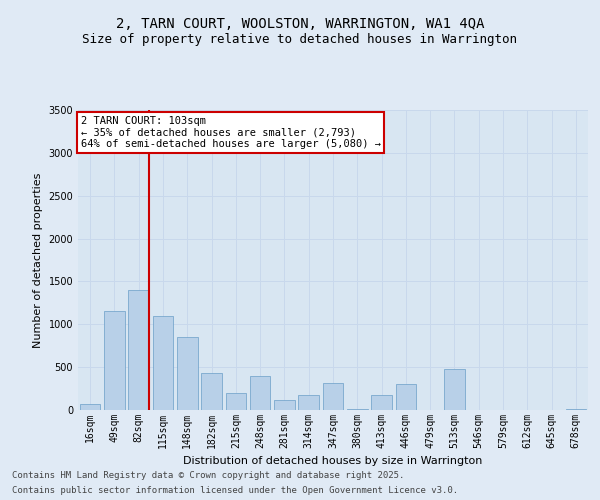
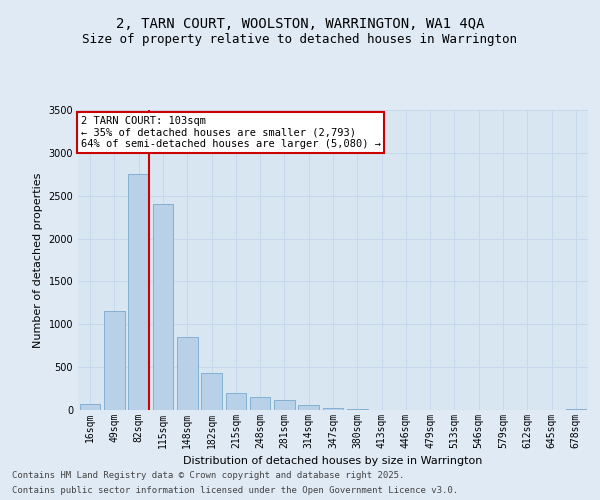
82sqm: 1400 -> 2750
115sqm: 1100 -> 2400
248sqm: 400 -> 160
314sqm: 180 -> 60
347sqm: 320 -> 20
413sqm: 180 -> 0
446sqm: 300 -> 0
513sqm: 480 -> 0
